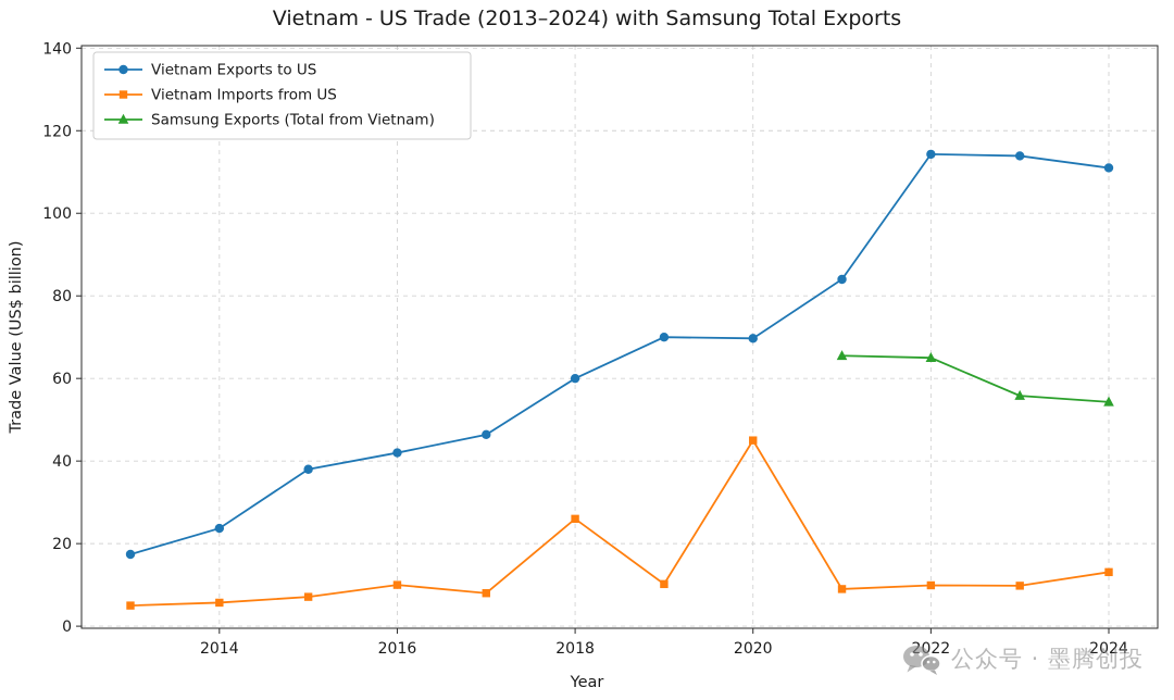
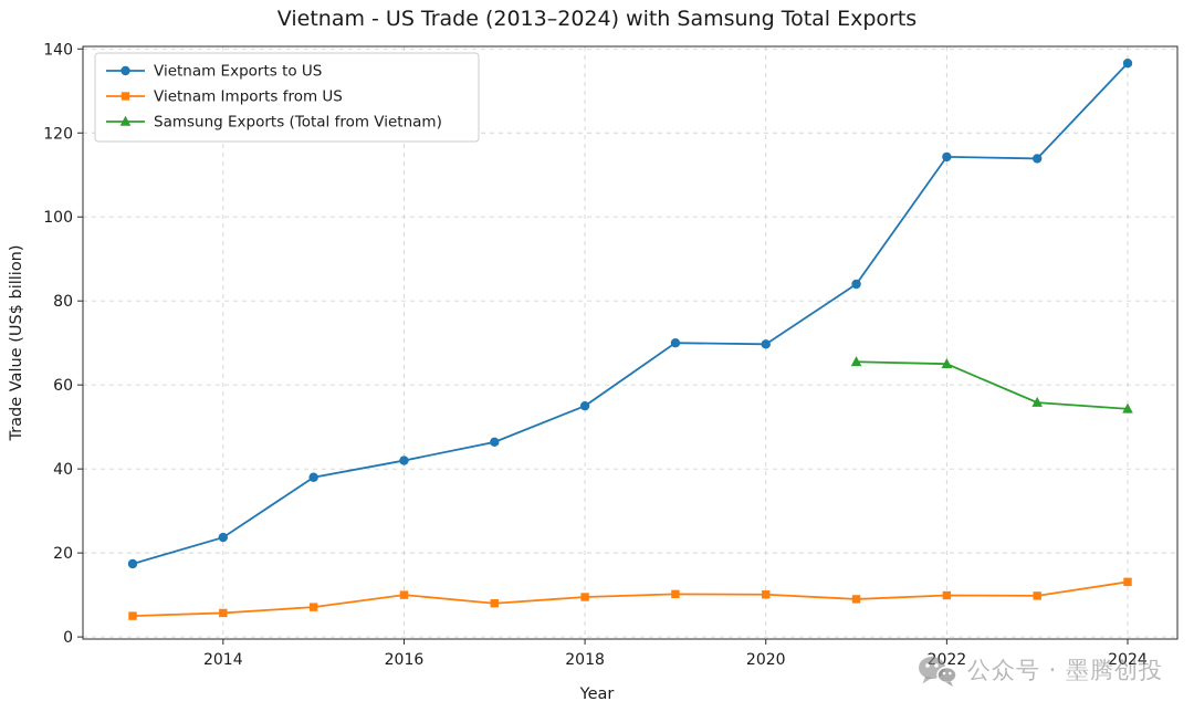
Vietnam Exports to US/2018: 60 -> 55
Vietnam Imports from US/2018: 26 -> 10
Vietnam Imports from US/2020: 45 -> 10
Vietnam Exports to US/2024: 111 -> 137
